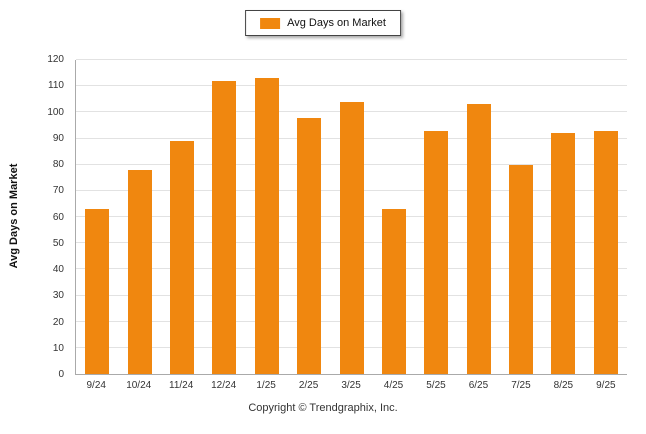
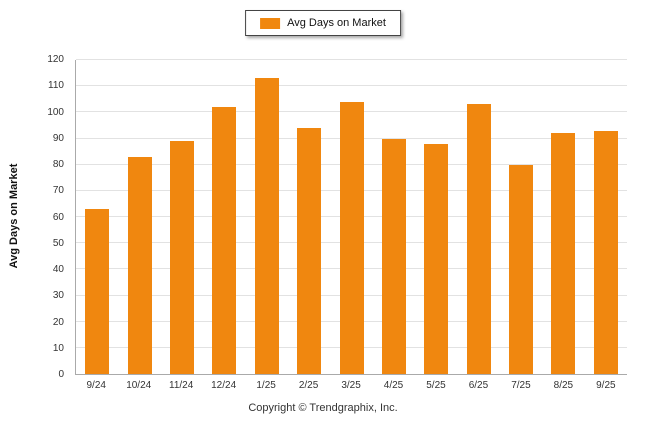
10/24: 78 -> 83
12/24: 112 -> 102
2/25: 98 -> 94
4/25: 63 -> 90
5/25: 93 -> 88
